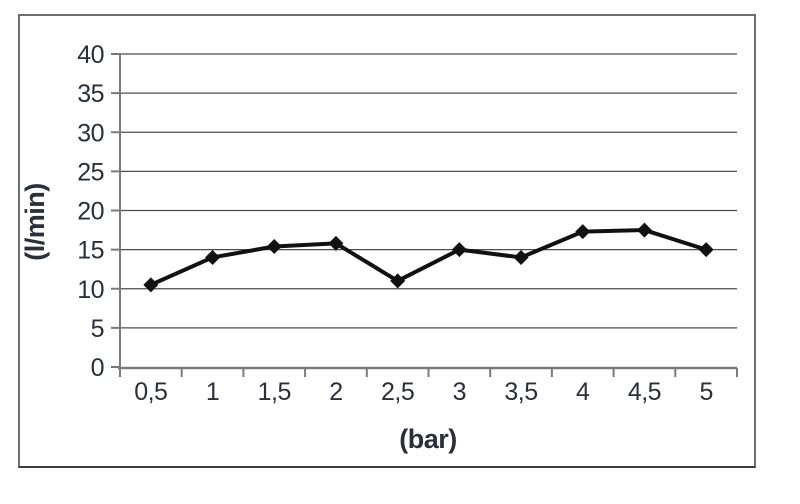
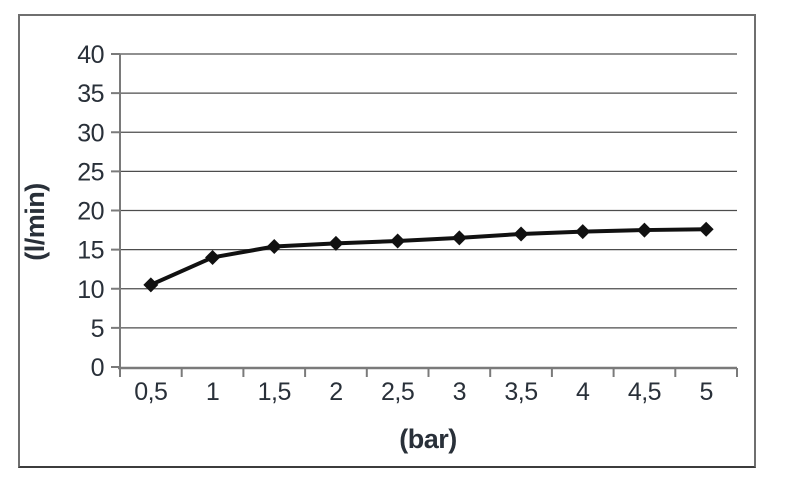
2,5: 11 -> 16
3: 15 -> 16
3,5: 14 -> 17
5: 15 -> 18
